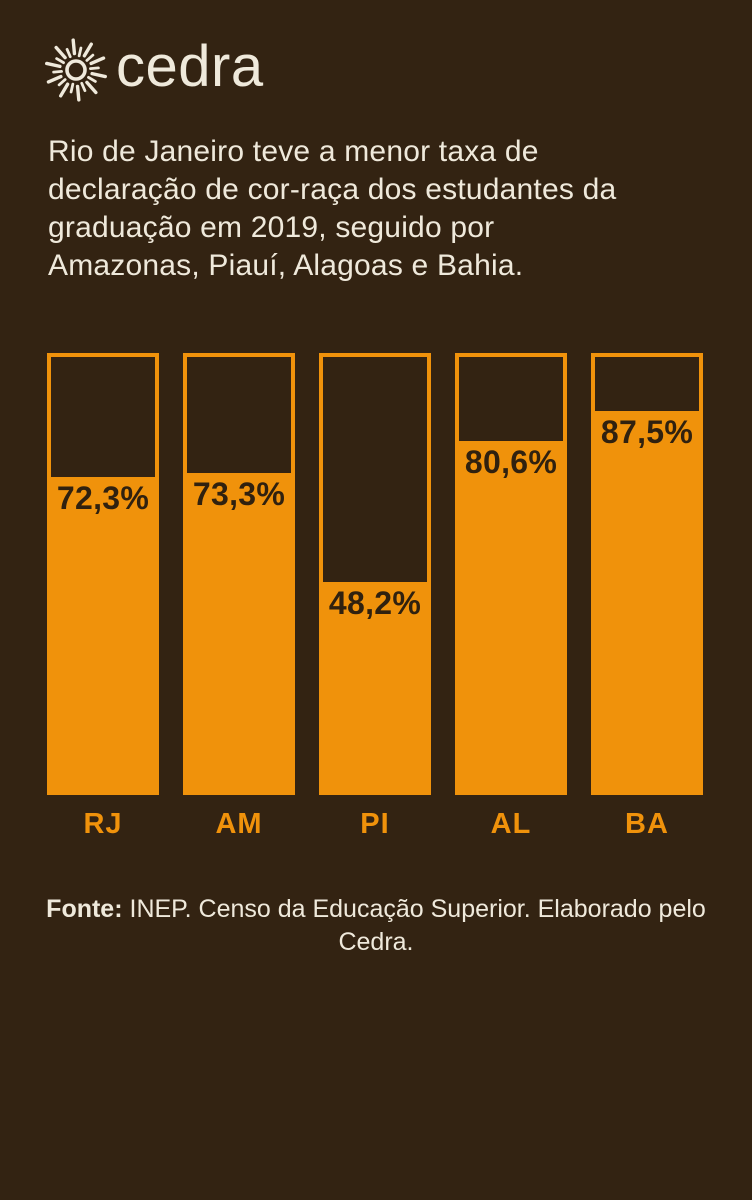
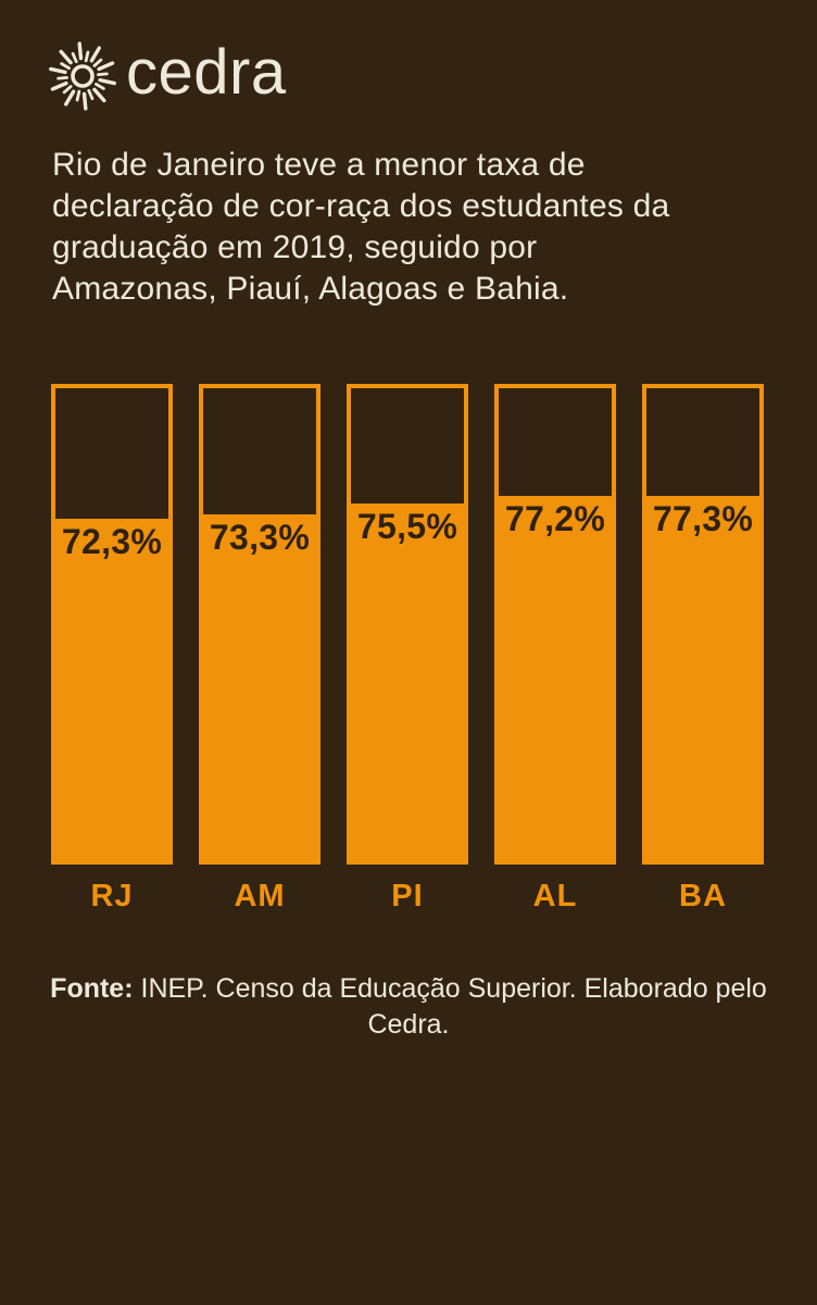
PI: 48,2% -> 75,5%
AL: 80,6% -> 77,2%
BA: 87,5% -> 77,3%
